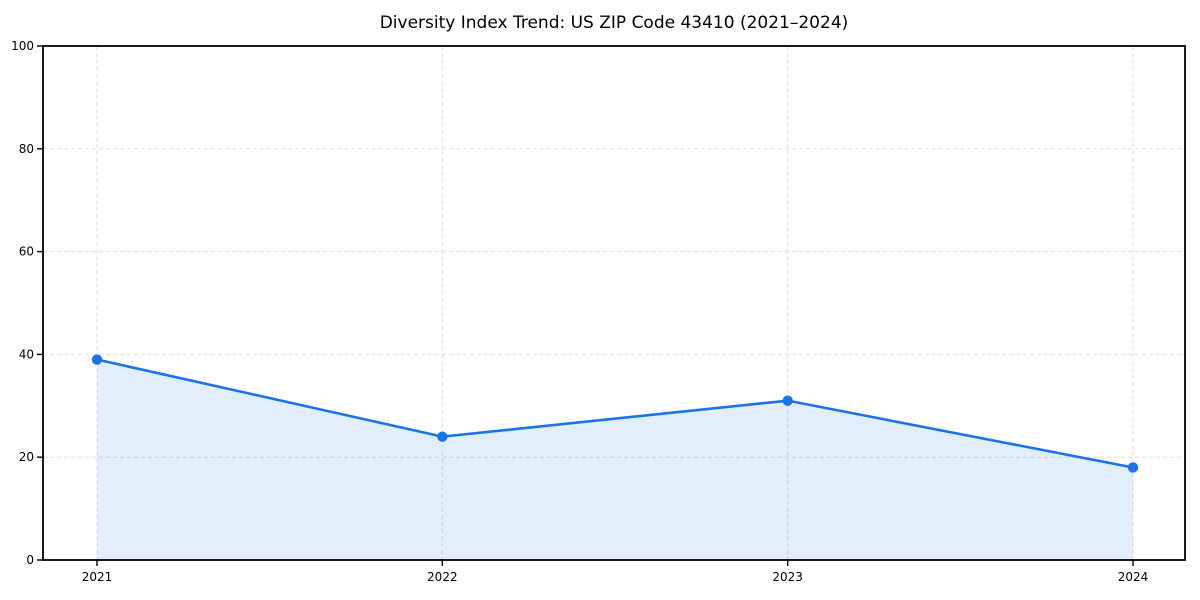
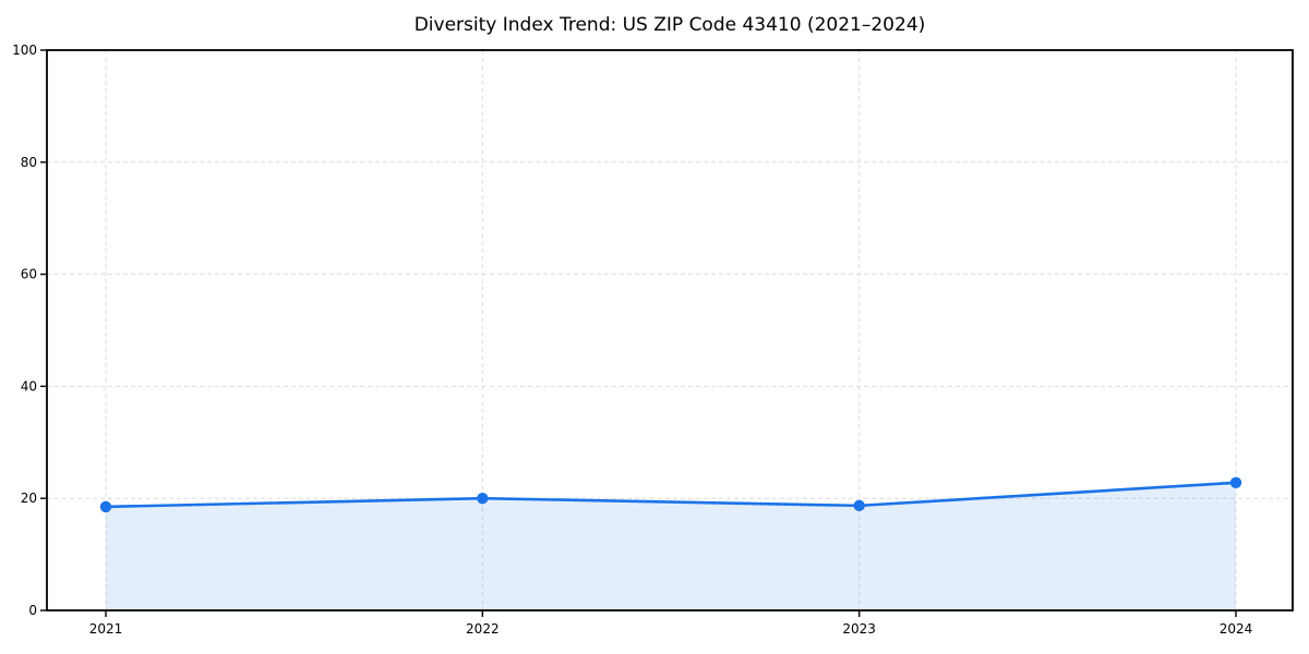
2021: 39 -> 18
2022: 24 -> 20
2023: 31 -> 19
2024: 18 -> 23
